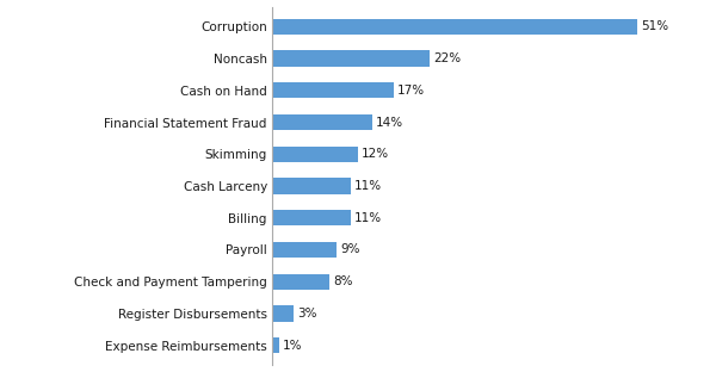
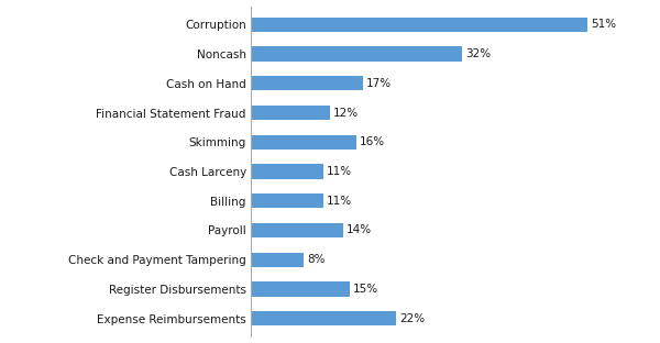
Noncash: 22% -> 32%
Financial Statement Fraud: 14% -> 12%
Skimming: 12% -> 16%
Payroll: 9% -> 14%
Register Disbursements: 3% -> 15%
Expense Reimbursements: 1% -> 22%
